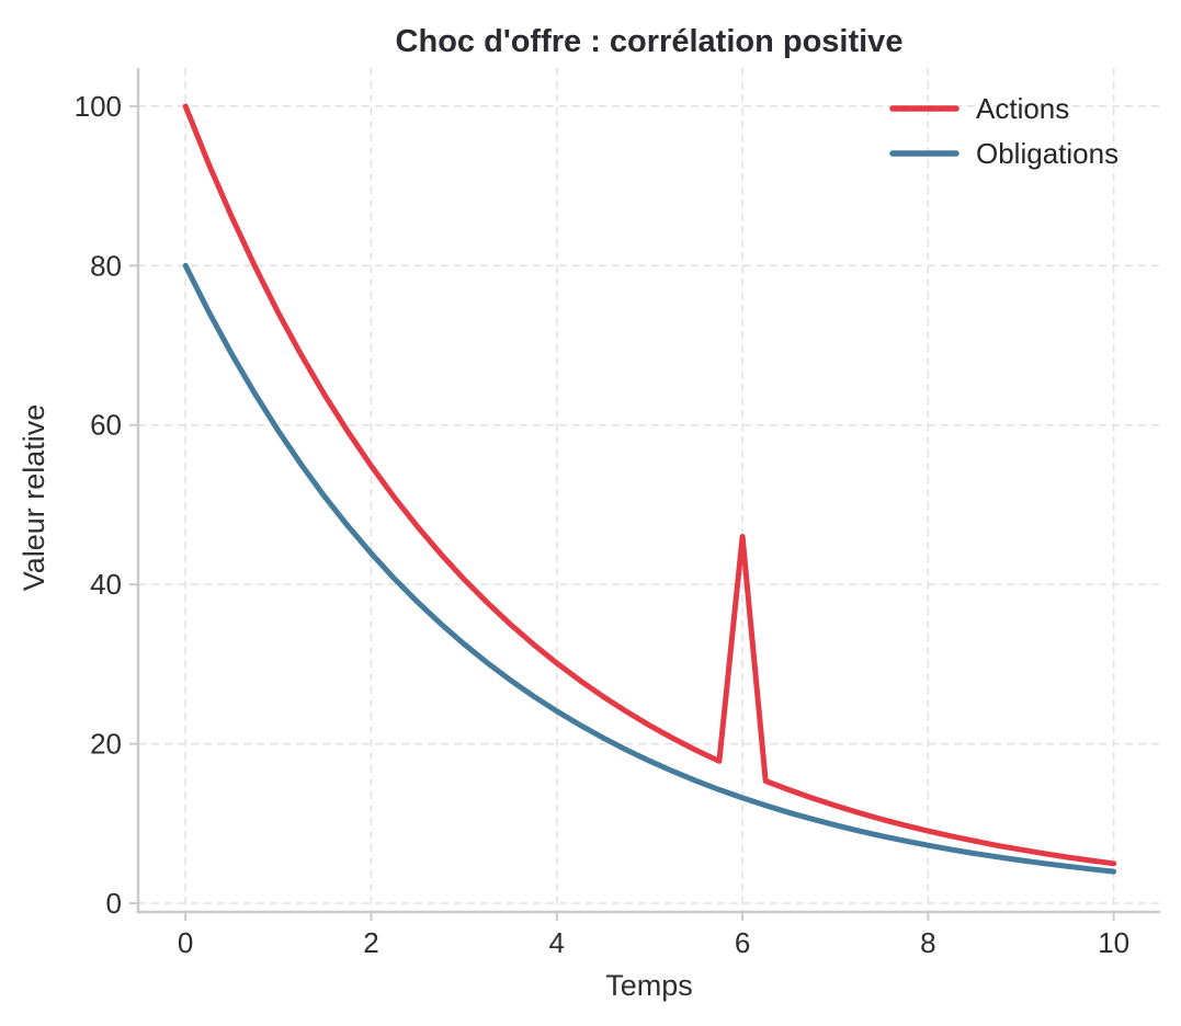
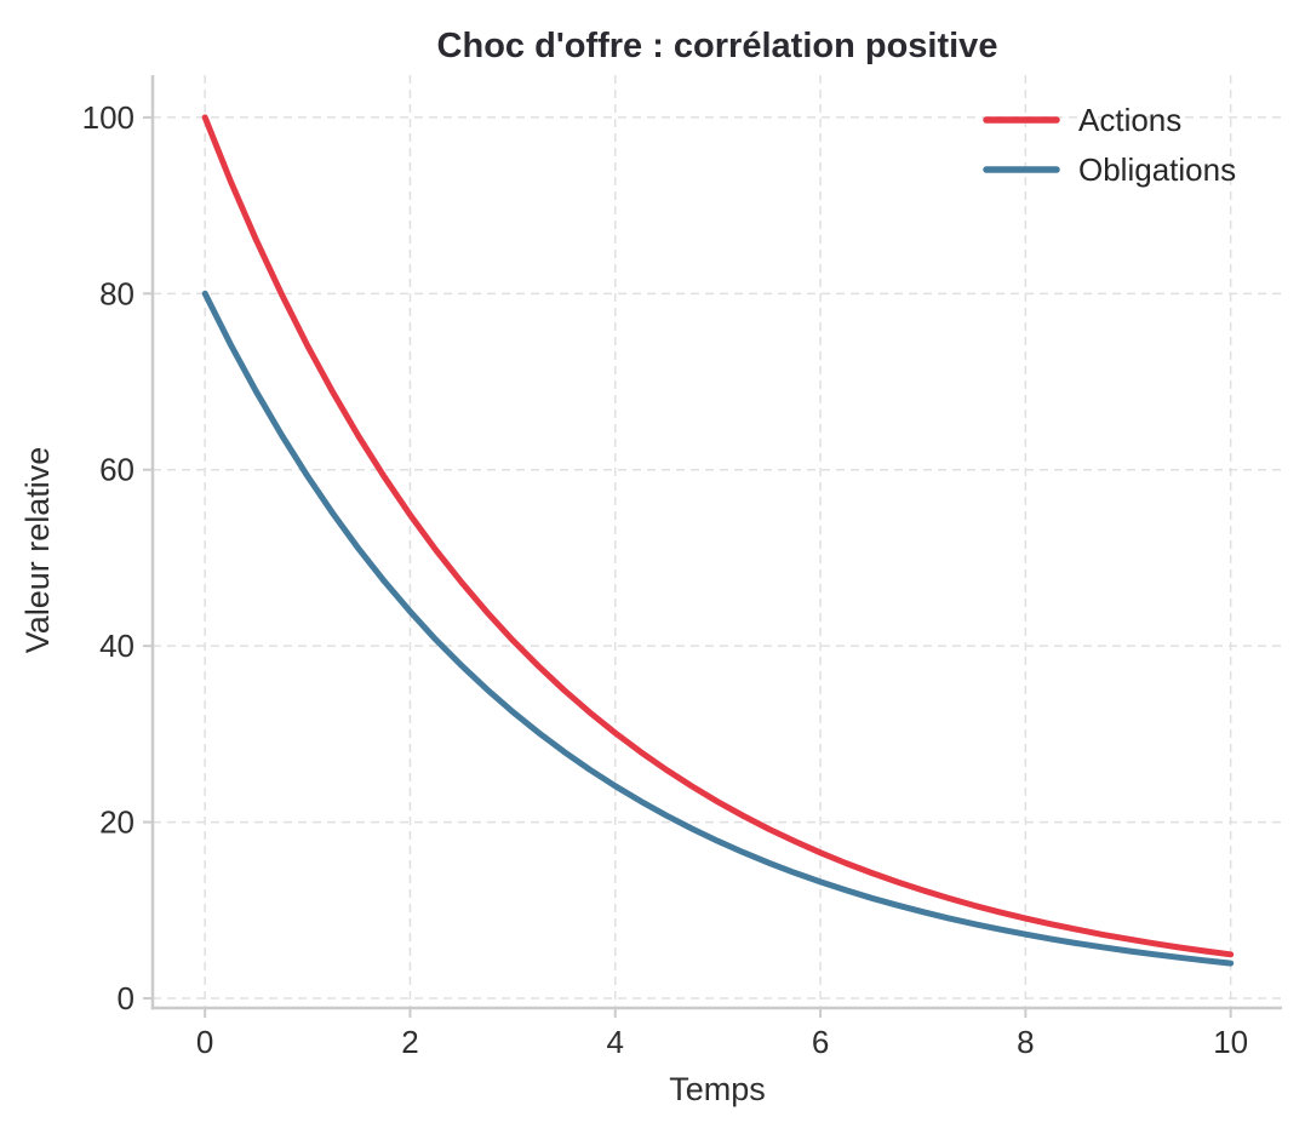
Actions/6: 46 -> 17
